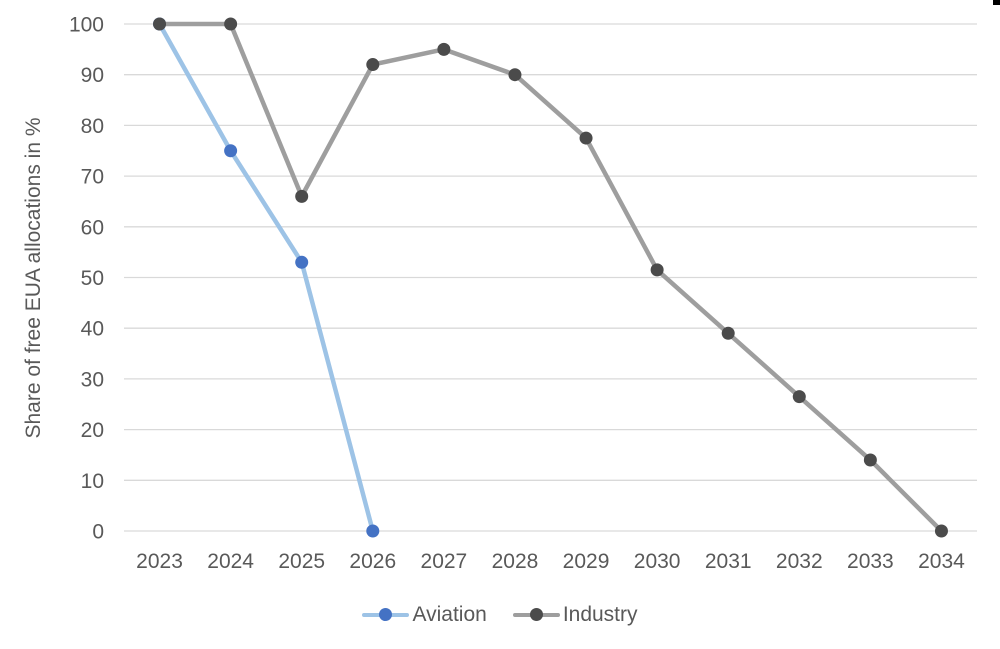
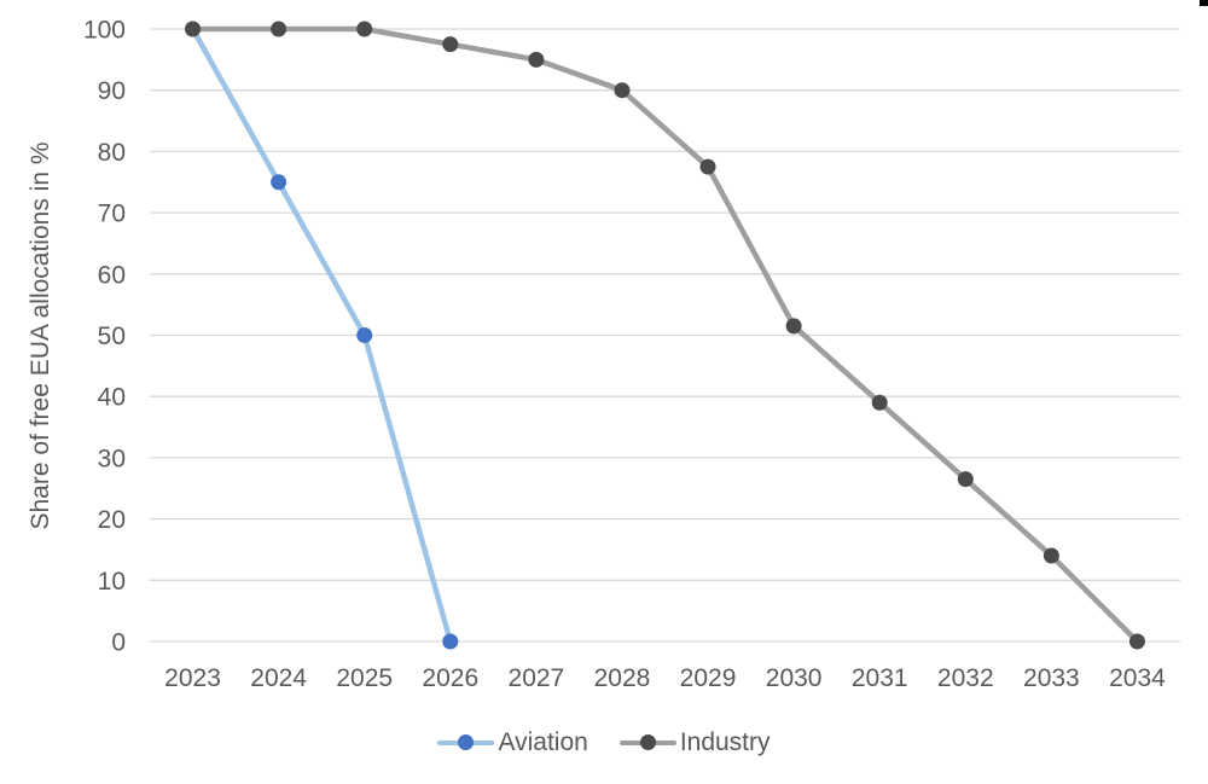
Aviation/2025: 53 -> 50
Industry/2025: 66 -> 100
Industry/2026: 92 -> 98
